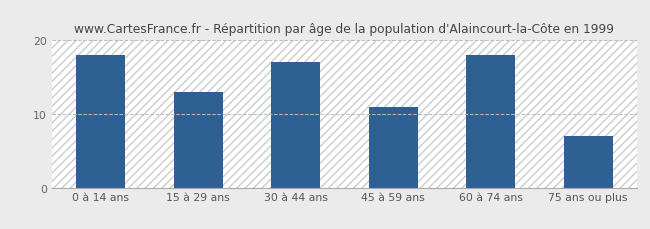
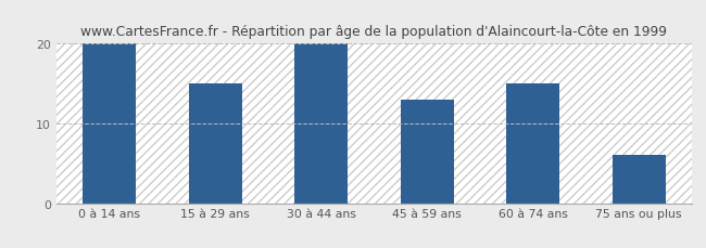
0 à 14 ans: 18 -> 20
15 à 29 ans: 13 -> 15
30 à 44 ans: 17 -> 20
45 à 59 ans: 11 -> 13
60 à 74 ans: 18 -> 15
75 ans ou plus: 7 -> 6
